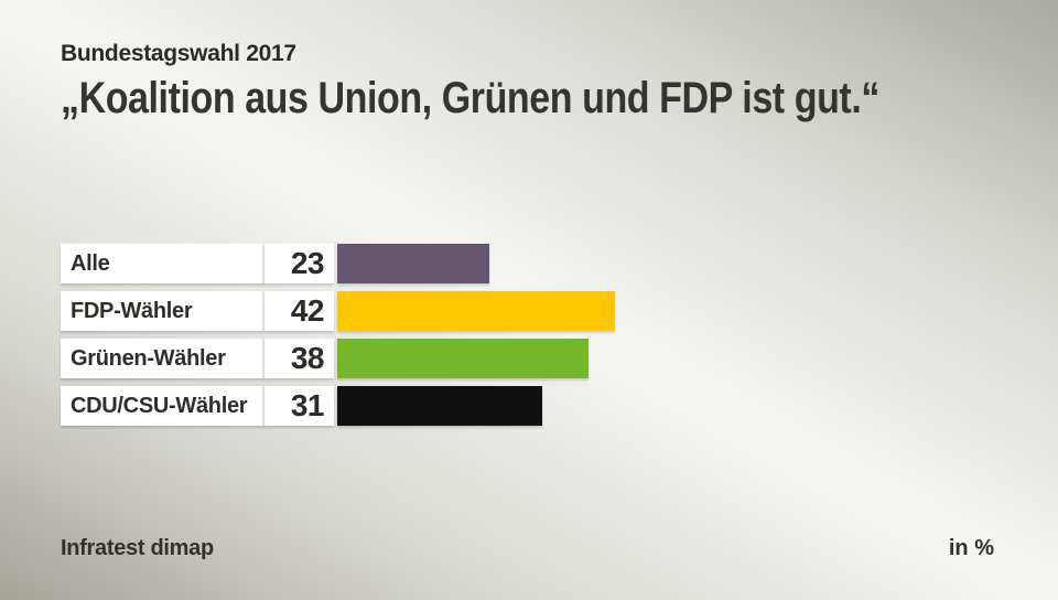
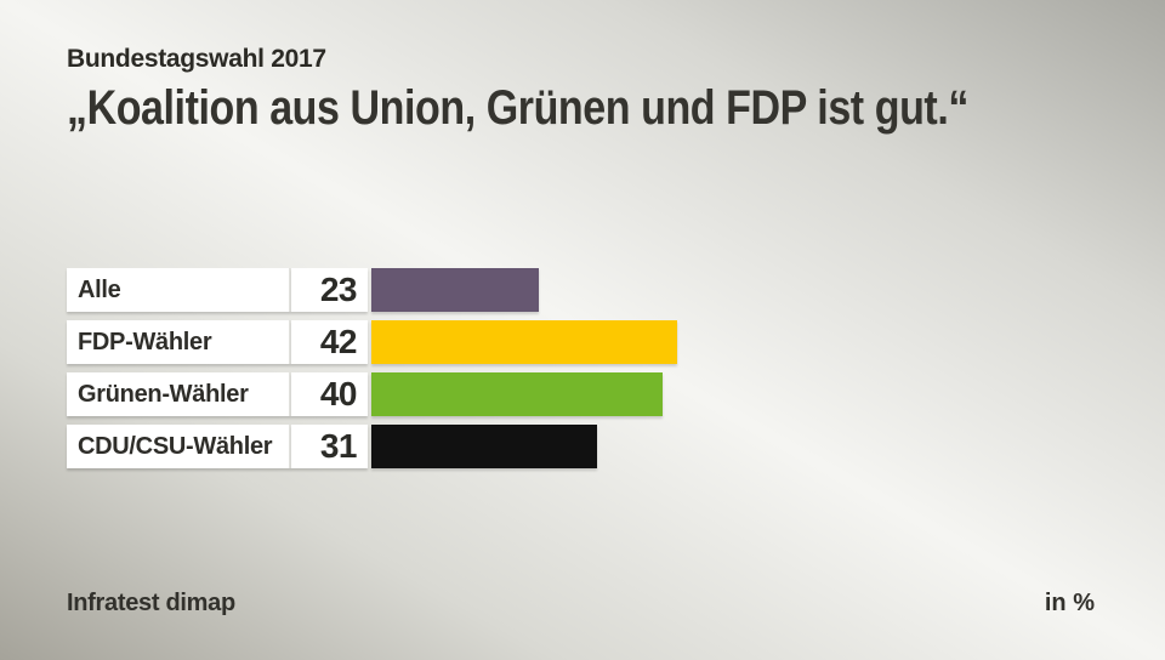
Grünen-Wähler: 38 -> 40
